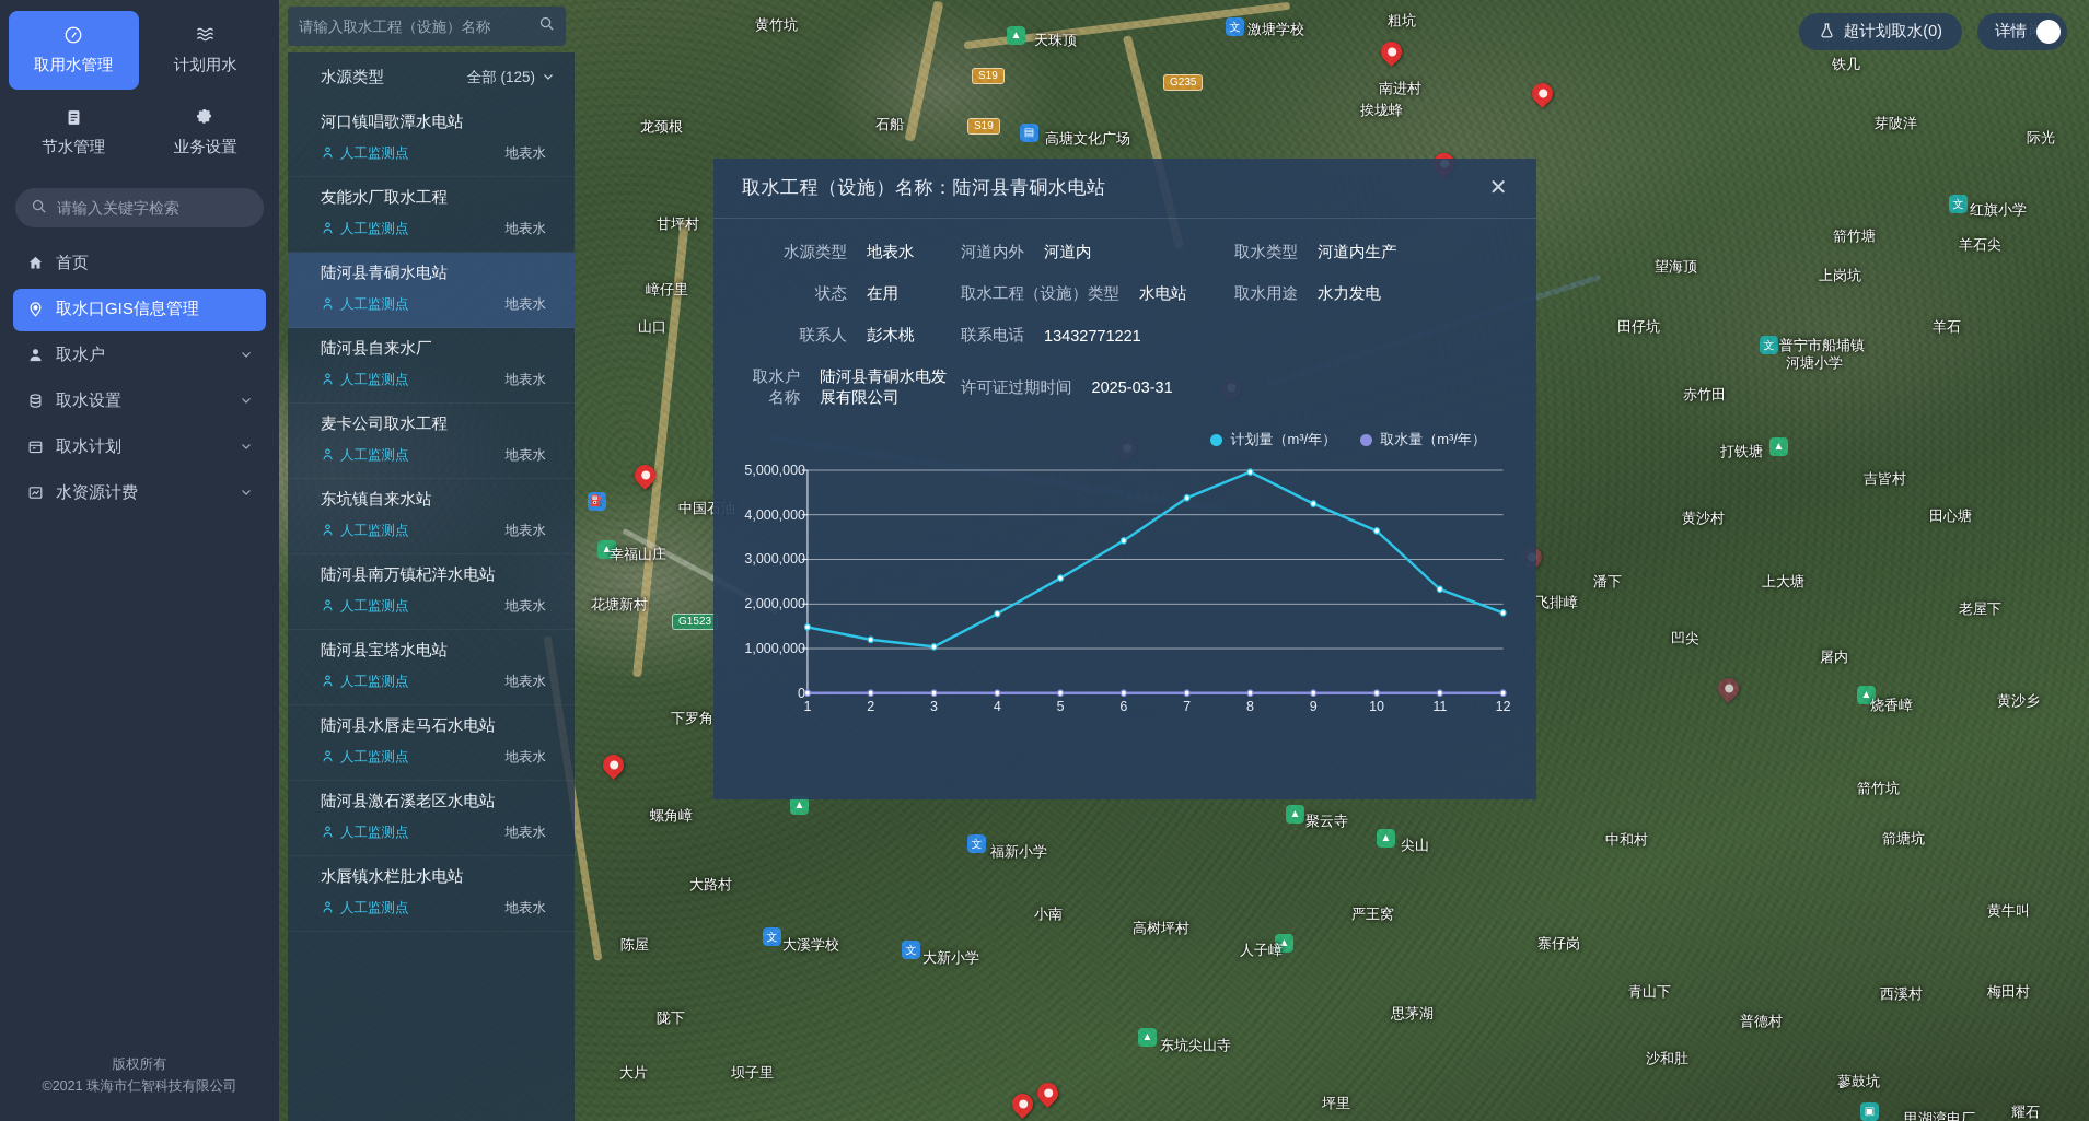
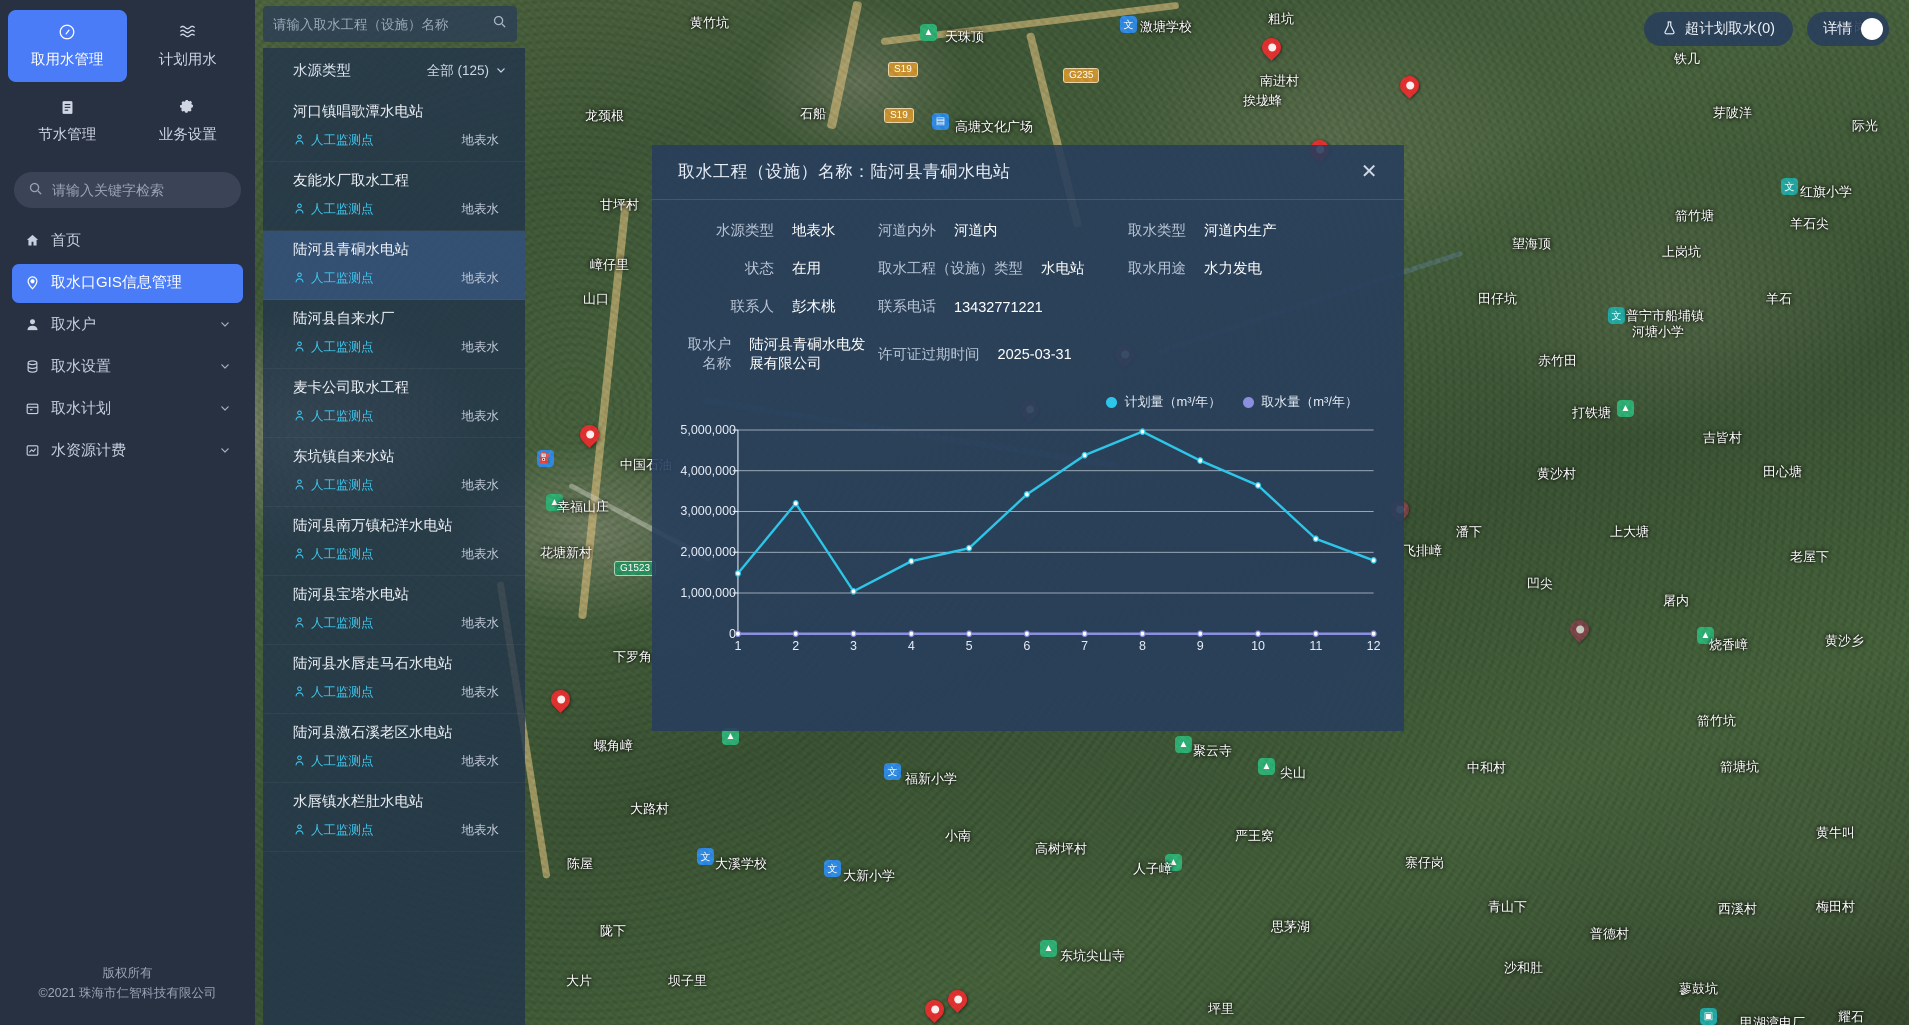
计划量（m³/年）/2: 1200000 -> 3200000
计划量（m³/年）/5: 2600000 -> 2100000
